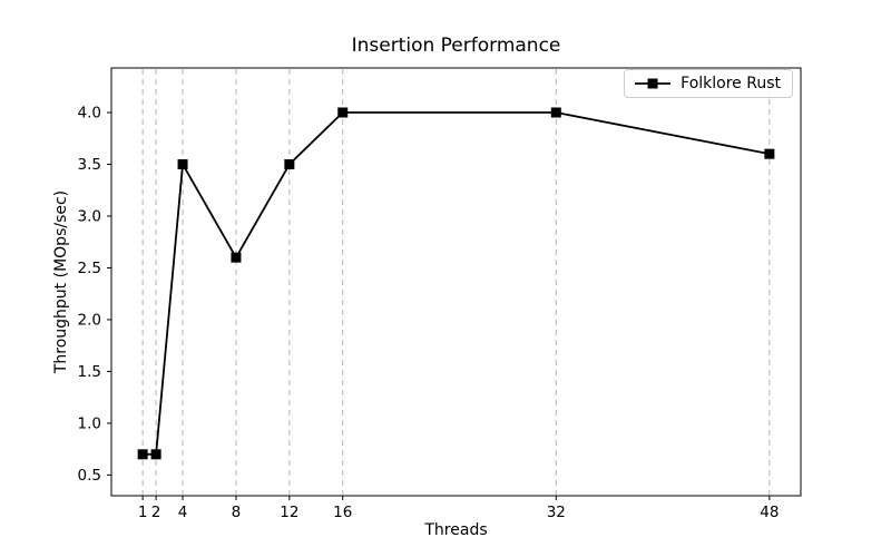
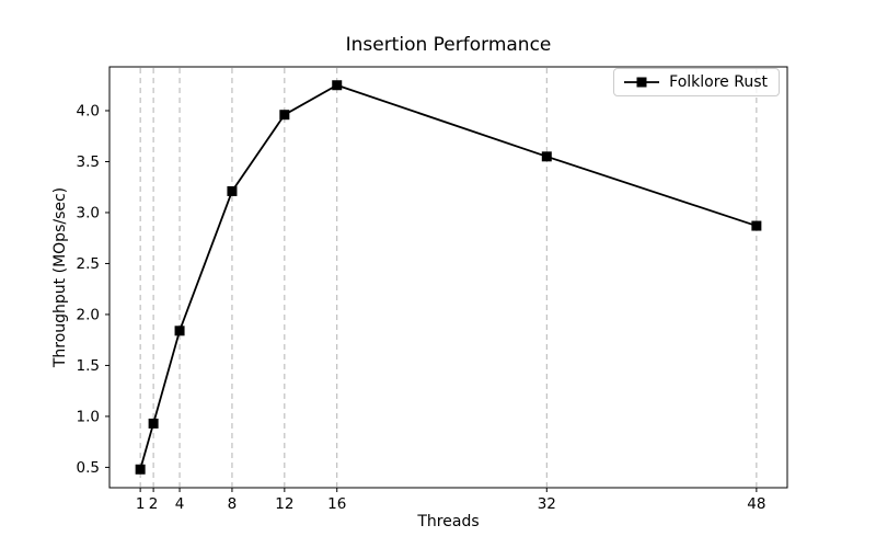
1: 0.7 -> 0.5
2: 0.7 -> 0.9
4: 3.5 -> 1.8
8: 2.6 -> 3.2
12: 3.5 -> 4.0
16: 4.0 -> 4.2
32: 4.0 -> 3.5
48: 3.6 -> 2.9
